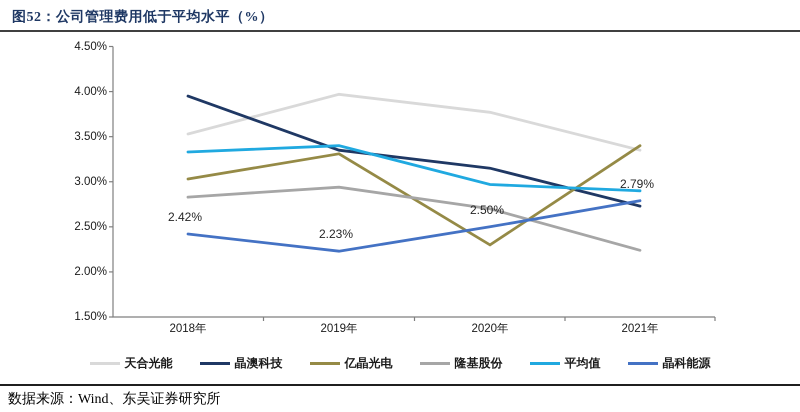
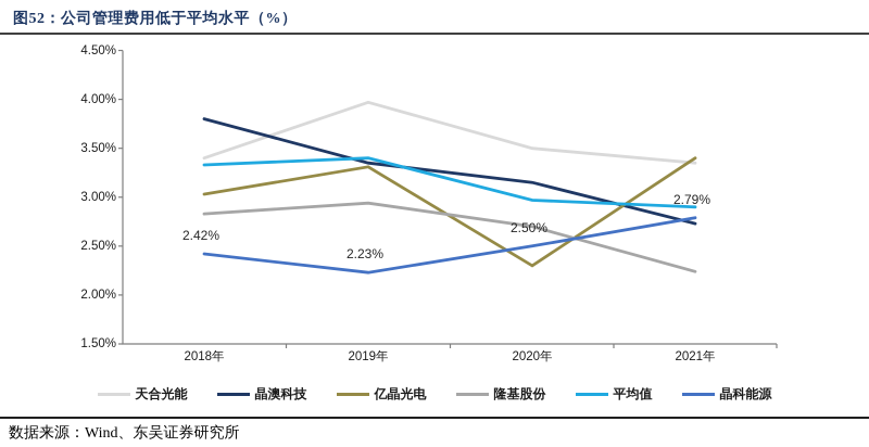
天合光能/2018年: 3.5% -> 3.4%
晶澳科技/2018年: 4.0% -> 3.8%
天合光能/2020年: 3.8% -> 3.5%
